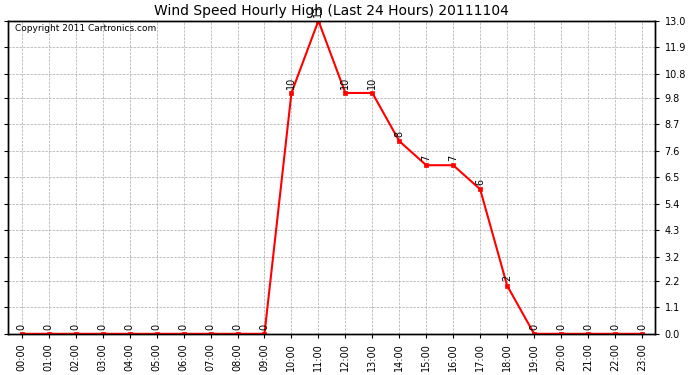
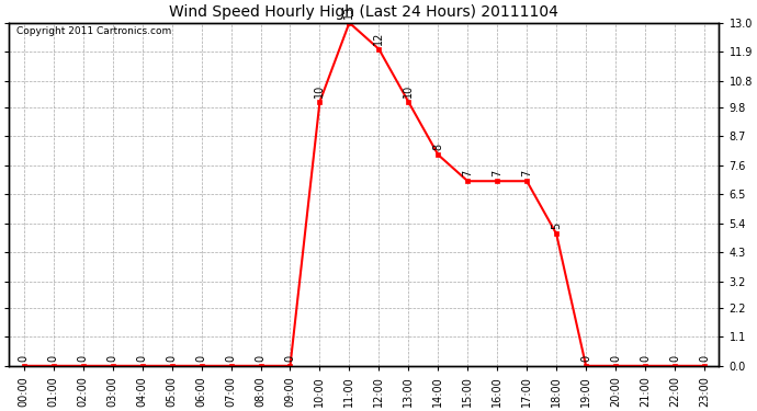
12:00: 10 -> 12
17:00: 6 -> 7
18:00: 2 -> 5
